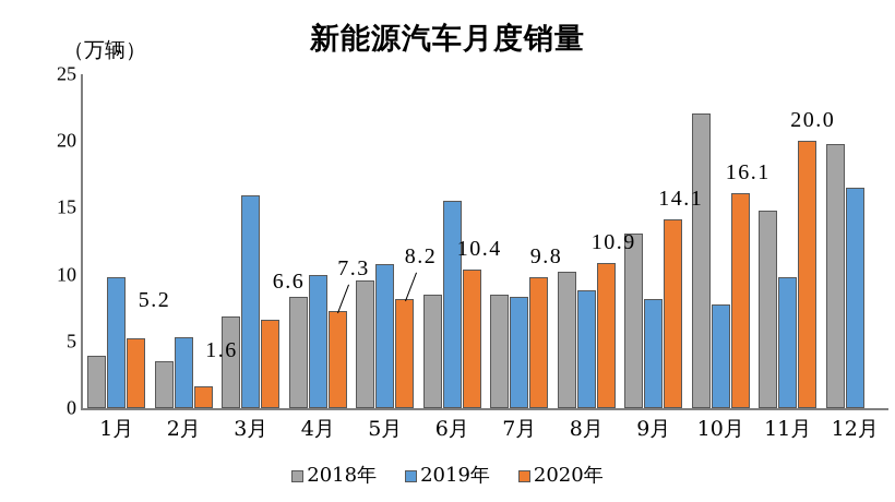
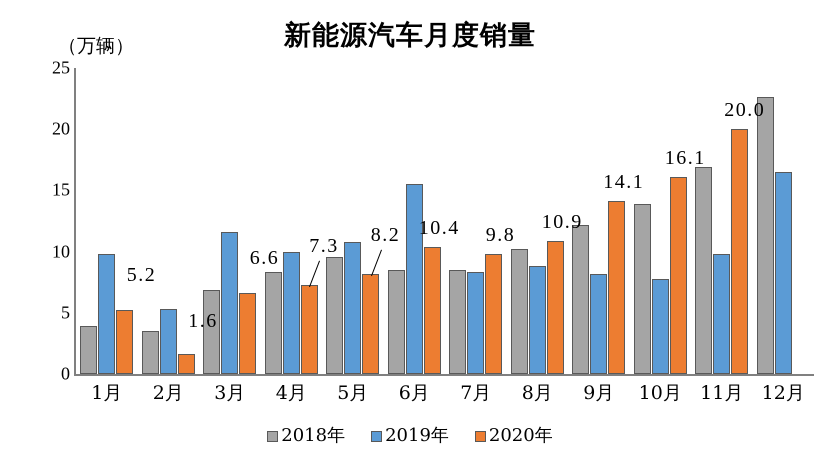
2019年/3月: 15.9 -> 11.6
2018年/9月: 13.1 -> 12.2
2018年/10月: 22.1 -> 13.9
2018年/11月: 14.8 -> 16.9
2018年/12月: 19.8 -> 22.6
